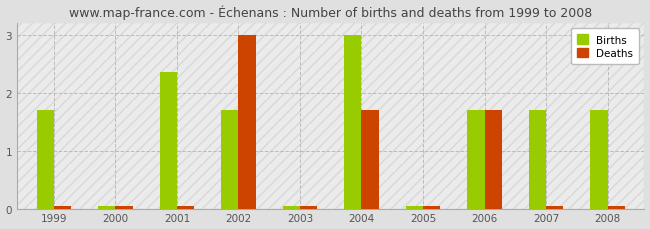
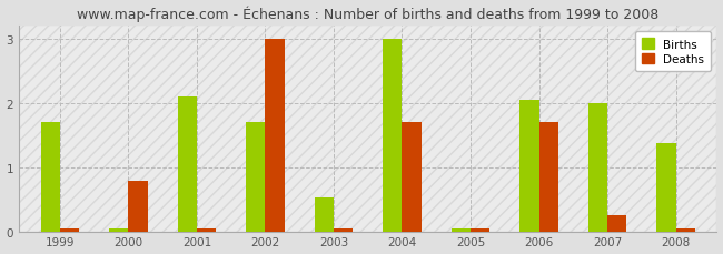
Deaths/2000: 0.05 -> 0.78
Births/2001: 2.35 -> 2.10
Births/2003: 0.05 -> 0.52
Births/2006: 1.70 -> 2.04
Births/2007: 1.70 -> 2.00
Deaths/2007: 0.05 -> 0.26
Births/2008: 1.70 -> 1.38
